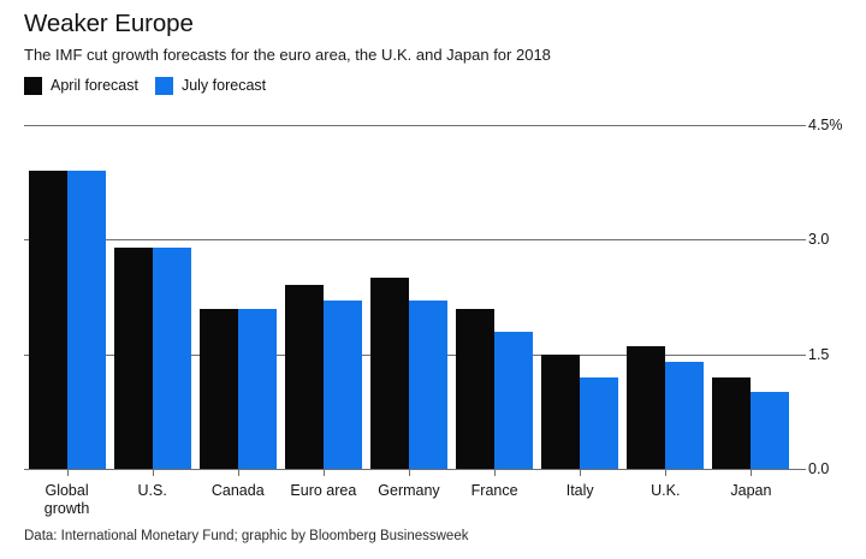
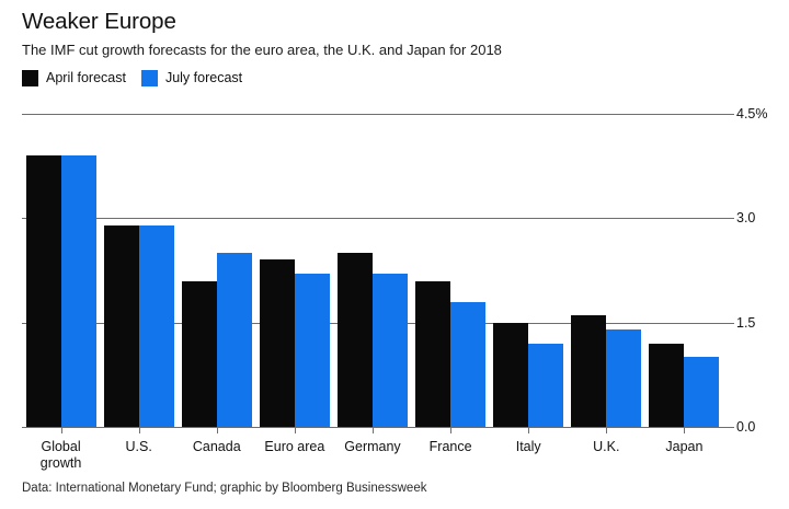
July forecast/Canada: 2.1% -> 2.5%
